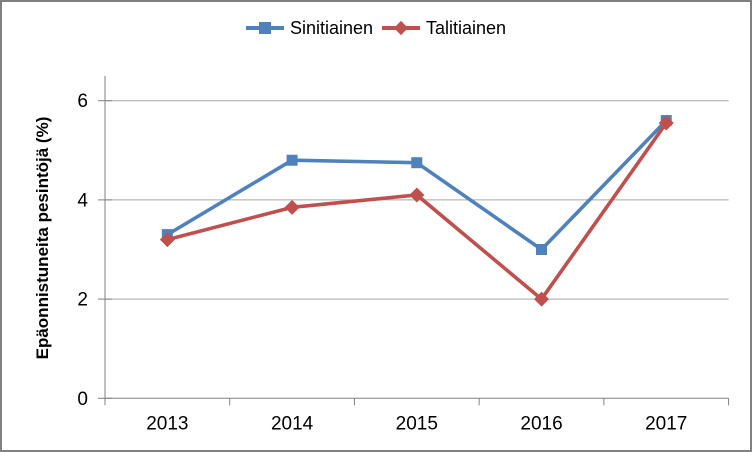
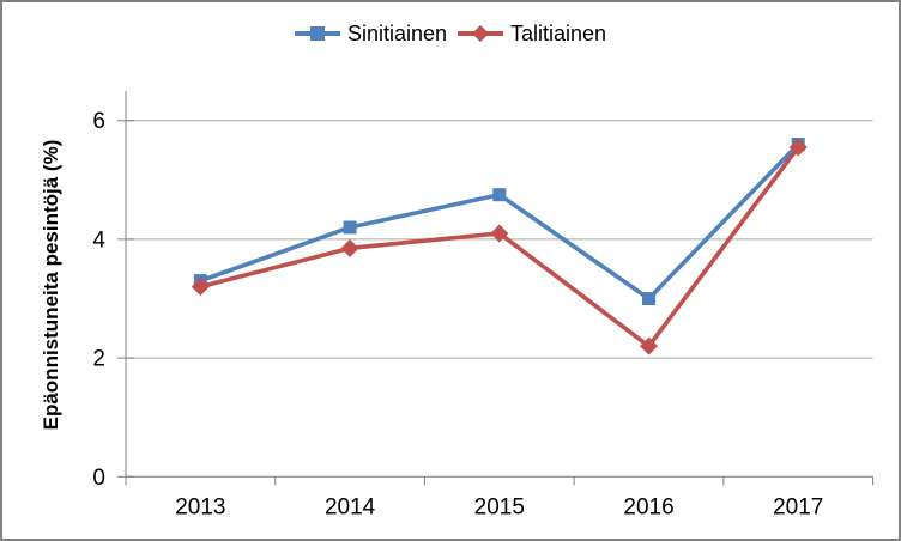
Sinitiainen/2014: 4.8 -> 4.2
Talitiainen/2016: 2.0 -> 2.2
